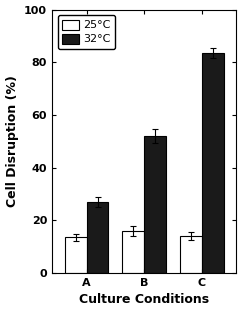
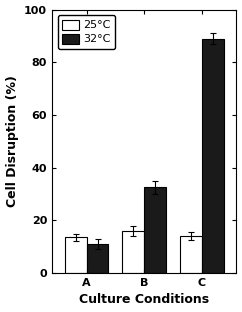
32°C/A: 27.0 -> 11.0
32°C/B: 52.0 -> 32.5
32°C/C: 83.5 -> 89.0
